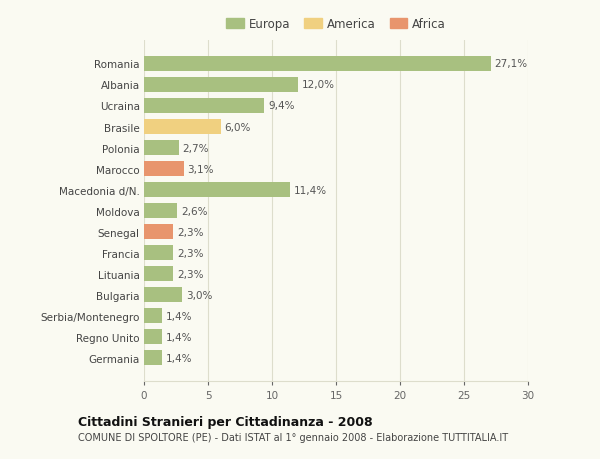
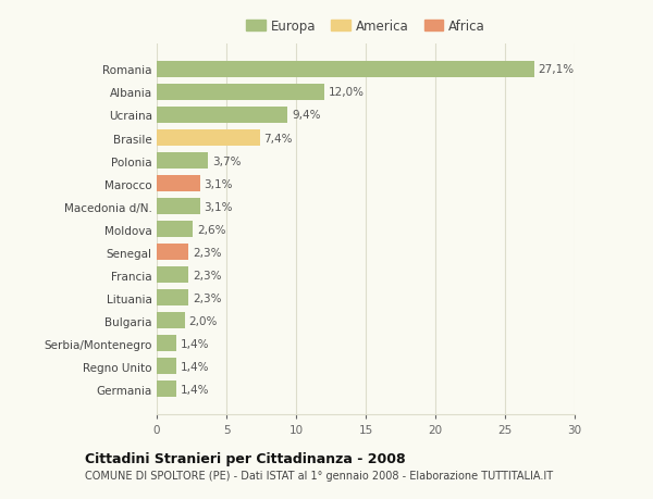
Brasile: 6,0% -> 7,4%
Polonia: 2,7% -> 3,7%
Macedonia d/N.: 11,4% -> 3,1%
Bulgaria: 3,0% -> 2,0%
